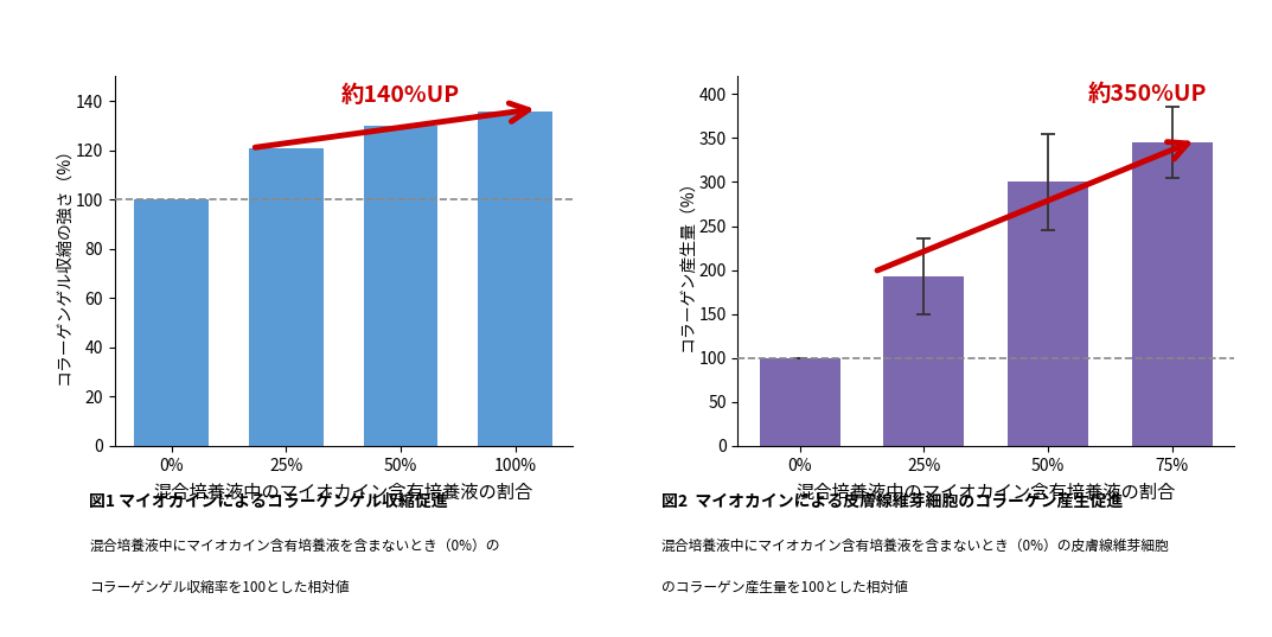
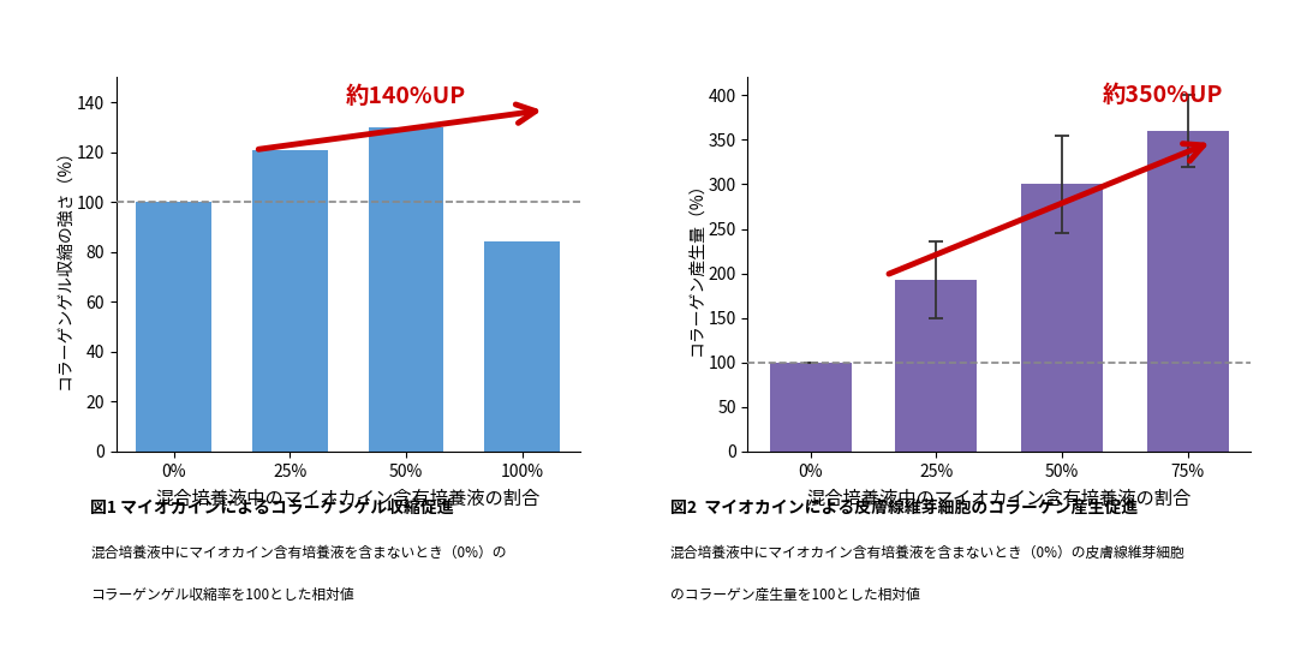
100%: 136 -> 84
75%: 345 -> 360
